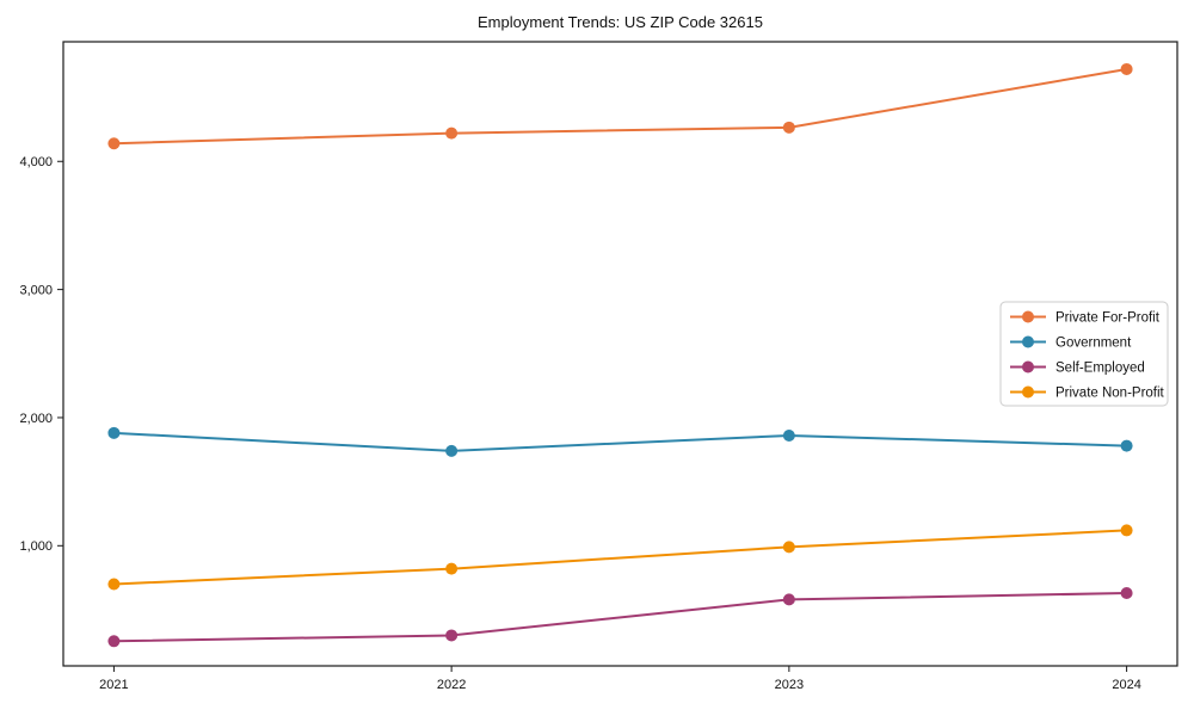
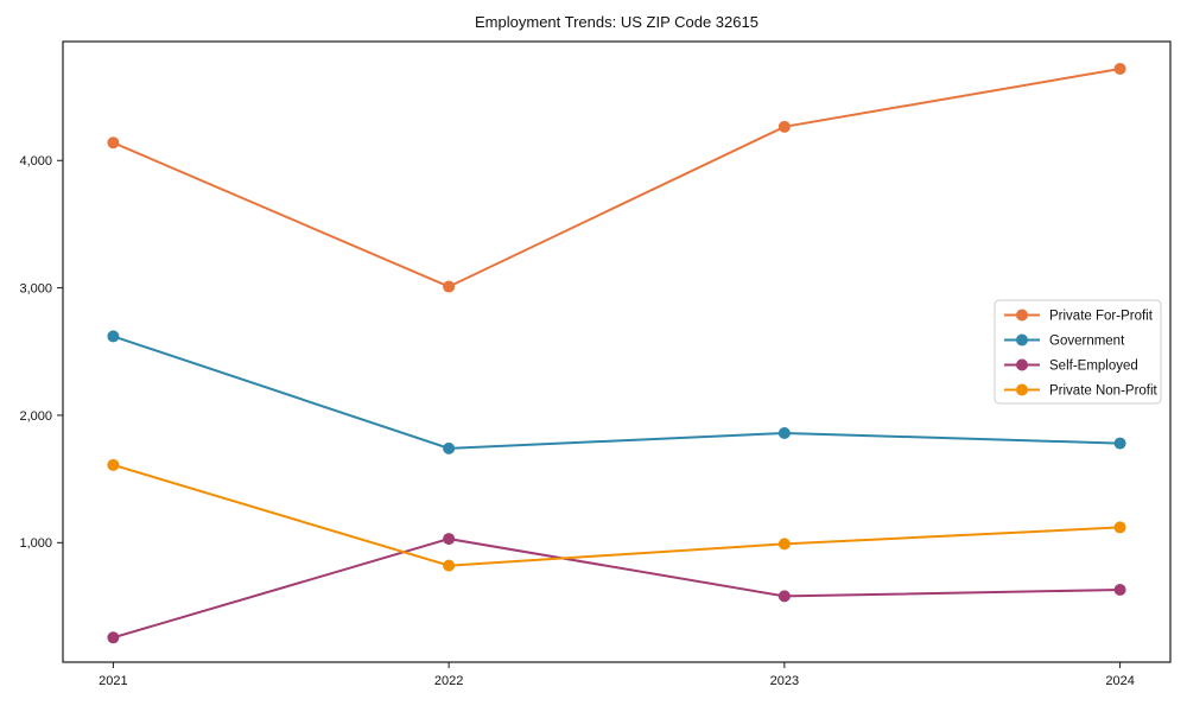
Government/2021: 1880 -> 2620
Private Non-Profit/2021: 700 -> 1610
Private For-Profit/2022: 4220 -> 3010
Self-Employed/2022: 300 -> 1030
